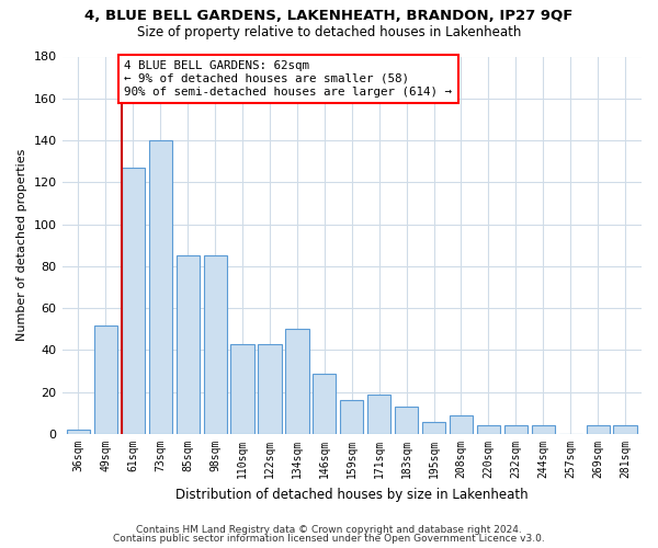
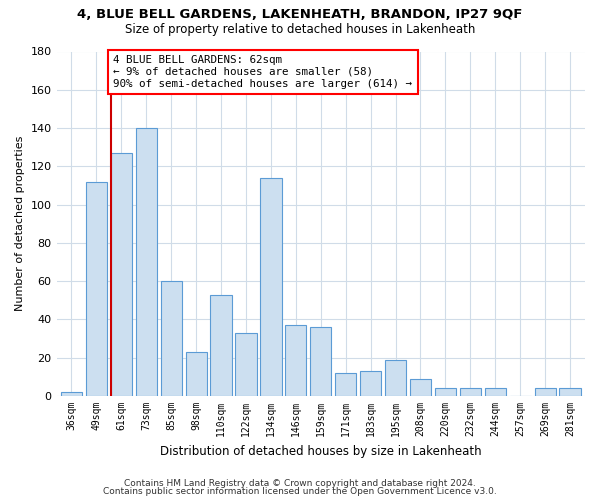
49sqm: 52 -> 112
85sqm: 85 -> 60
98sqm: 85 -> 23
110sqm: 43 -> 53
122sqm: 43 -> 33
134sqm: 50 -> 114
146sqm: 29 -> 37
159sqm: 16 -> 36
171sqm: 19 -> 12
195sqm: 6 -> 19
